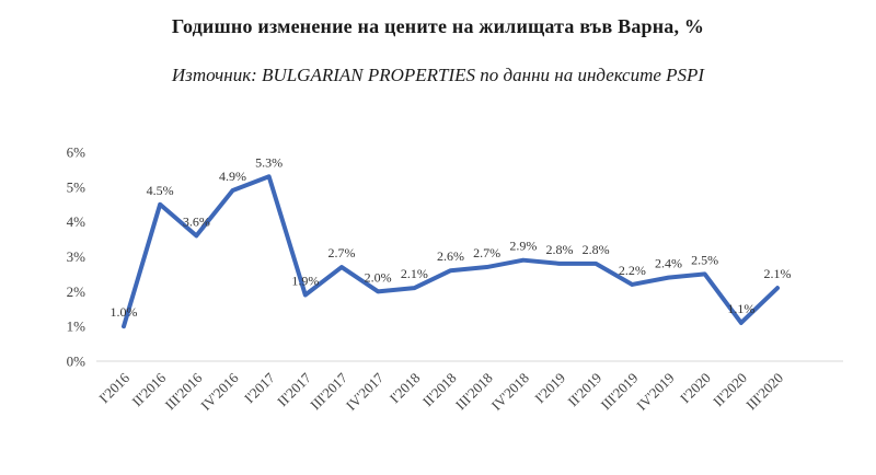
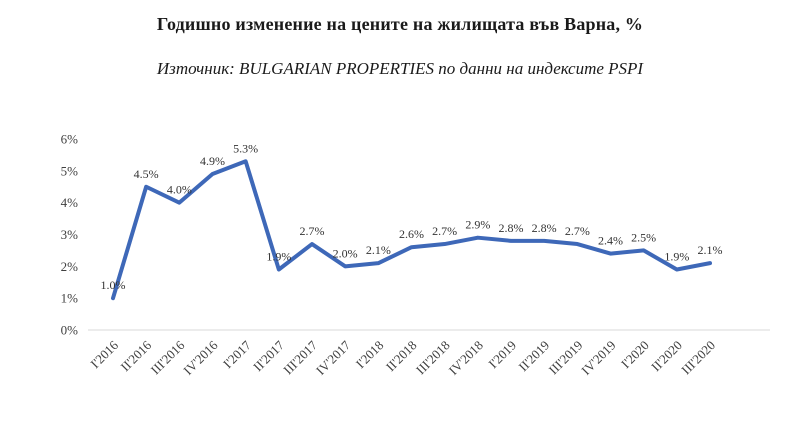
III'2016: 3.6% -> 4.0%
III'2019: 2.2% -> 2.7%
II'2020: 1.1% -> 1.9%
